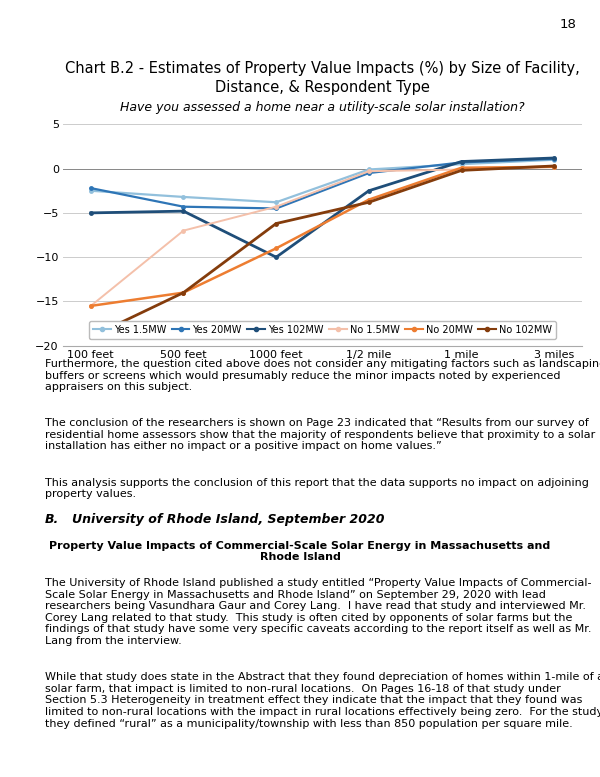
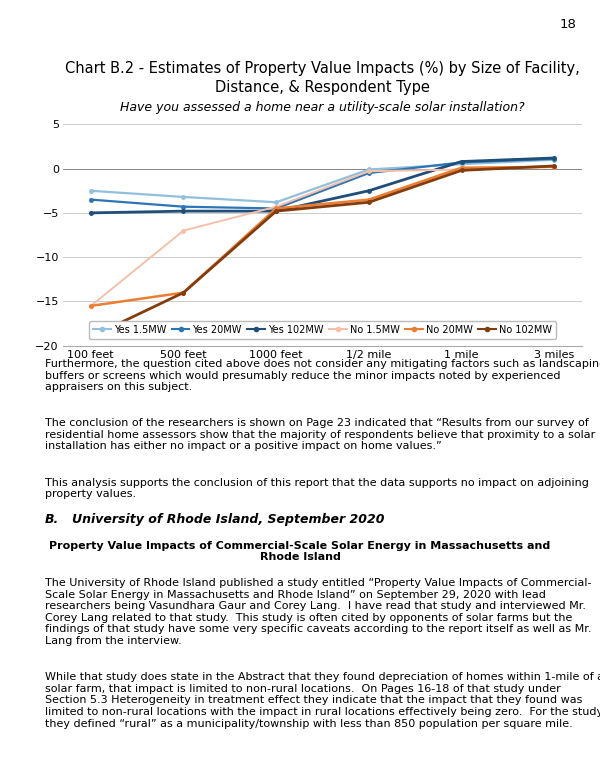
Yes 20MW/100 feet: -2.2 -> -3.5
Yes 102MW/1000 feet: -10.0 -> -4.8
No 20MW/1000 feet: -9.0 -> -4.5
No 102MW/1000 feet: -6.2 -> -4.8
